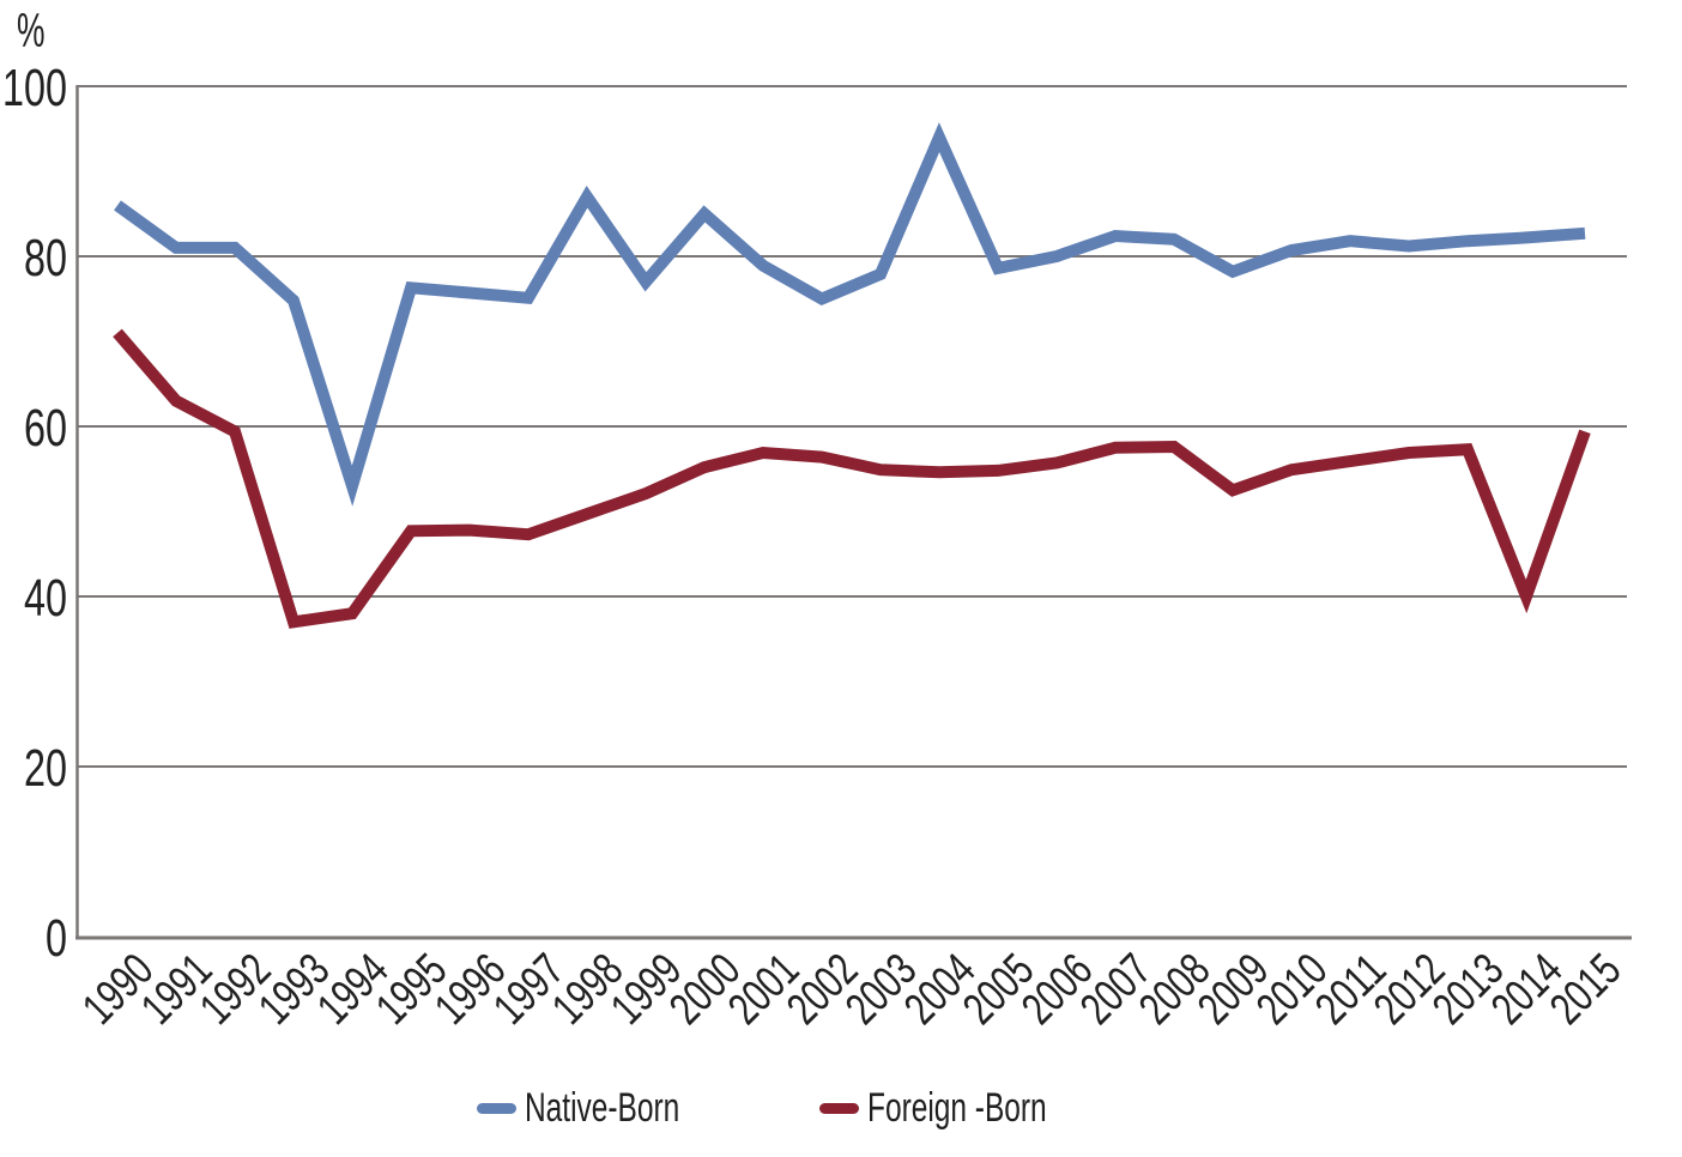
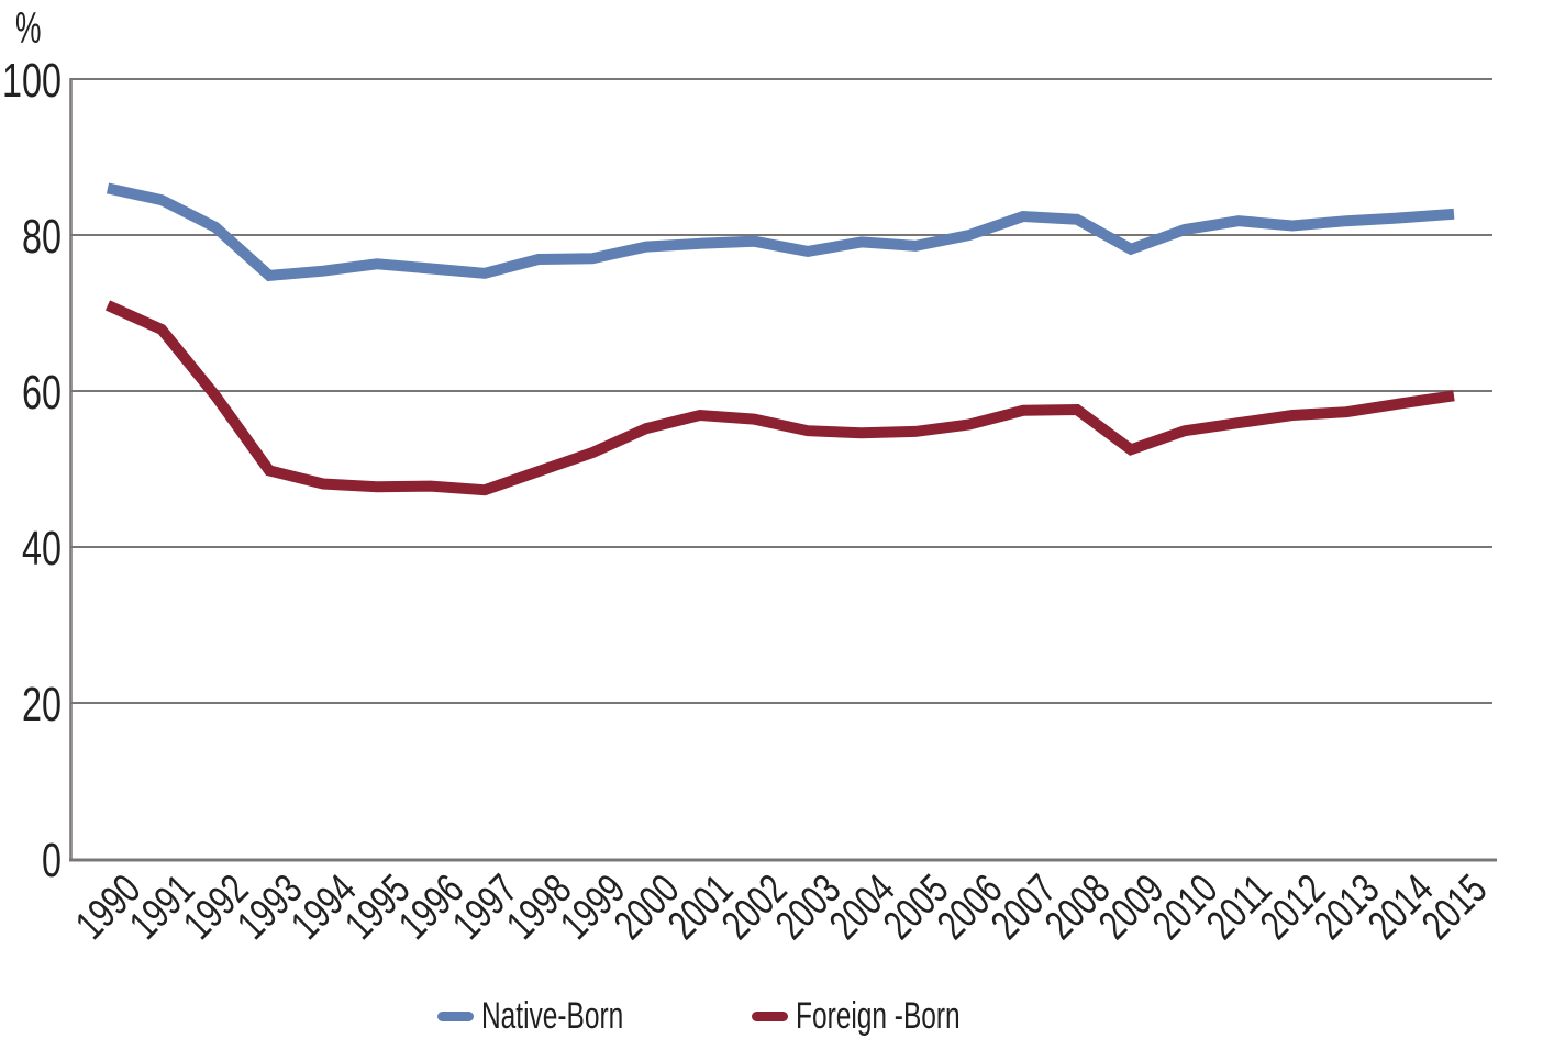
Native-Born/1991: 81 -> 84
Foreign -Born/1991: 63 -> 68
Foreign -Born/1993: 37 -> 50
Native-Born/1994: 53 -> 75
Foreign -Born/1994: 38 -> 48
Native-Born/1998: 87 -> 77
Native-Born/2000: 85 -> 78
Native-Born/2002: 75 -> 79
Native-Born/2004: 94 -> 79
Foreign -Born/2014: 40 -> 58
